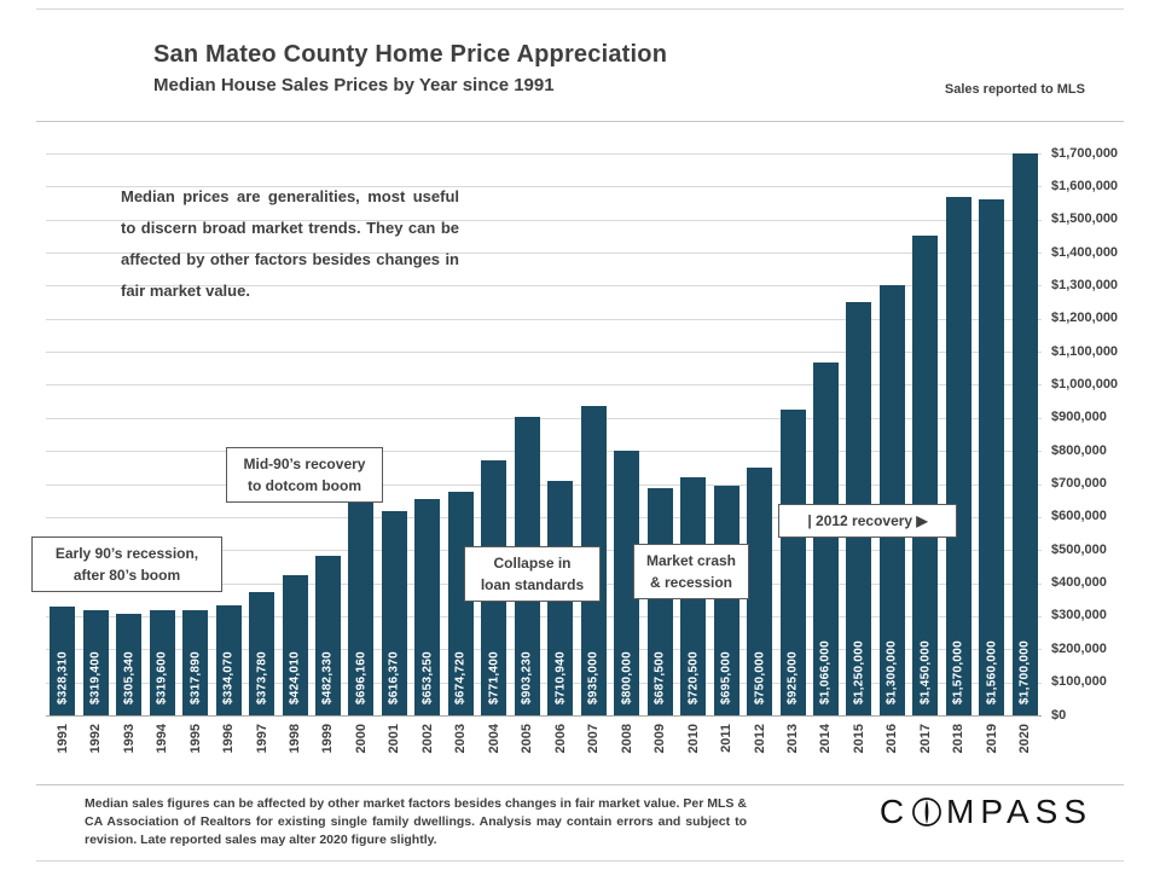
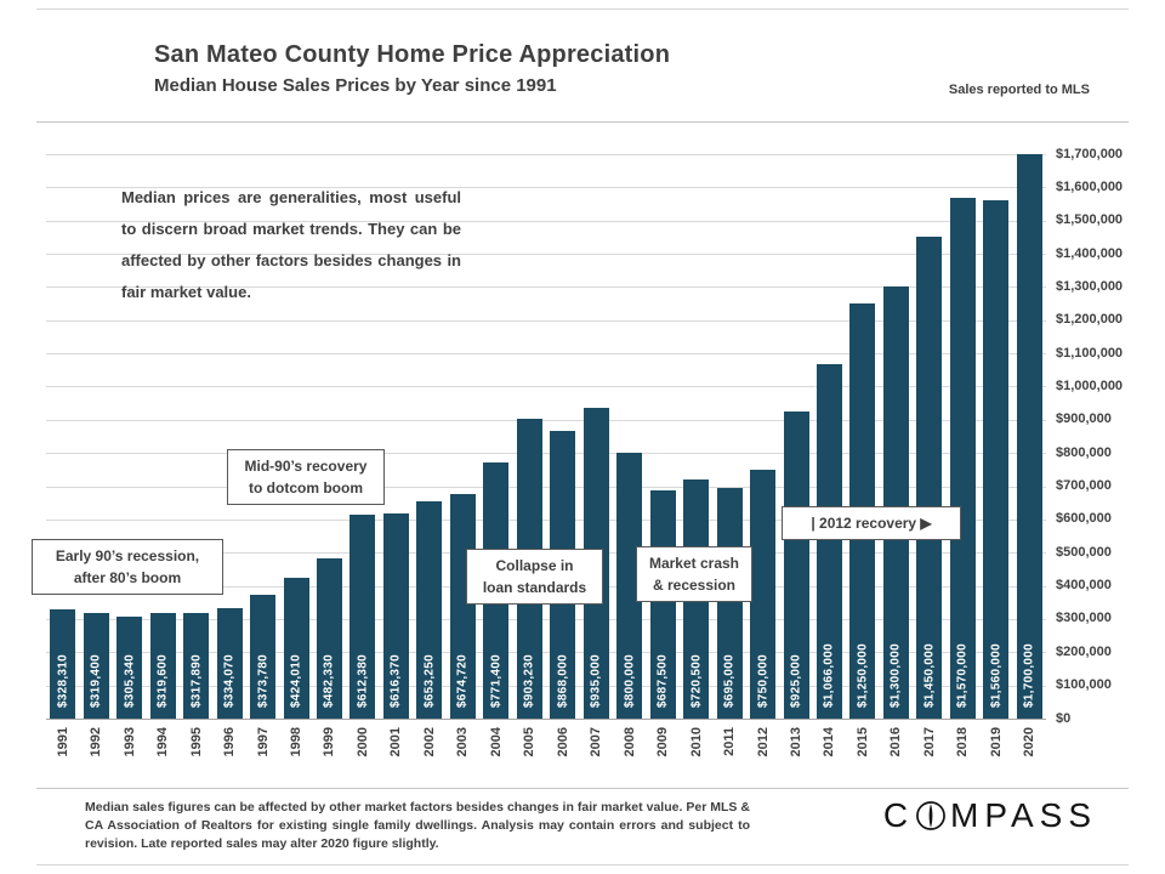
2000: $696,160 -> $612,380
2006: $710,940 -> $868,000
